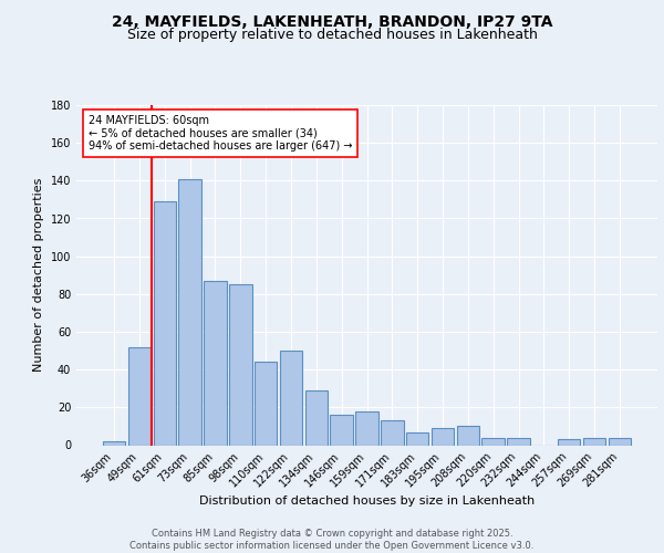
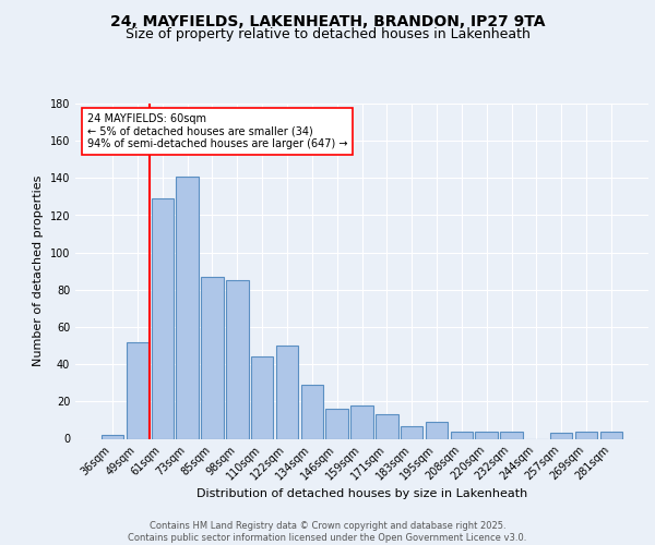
208sqm: 10 -> 4
